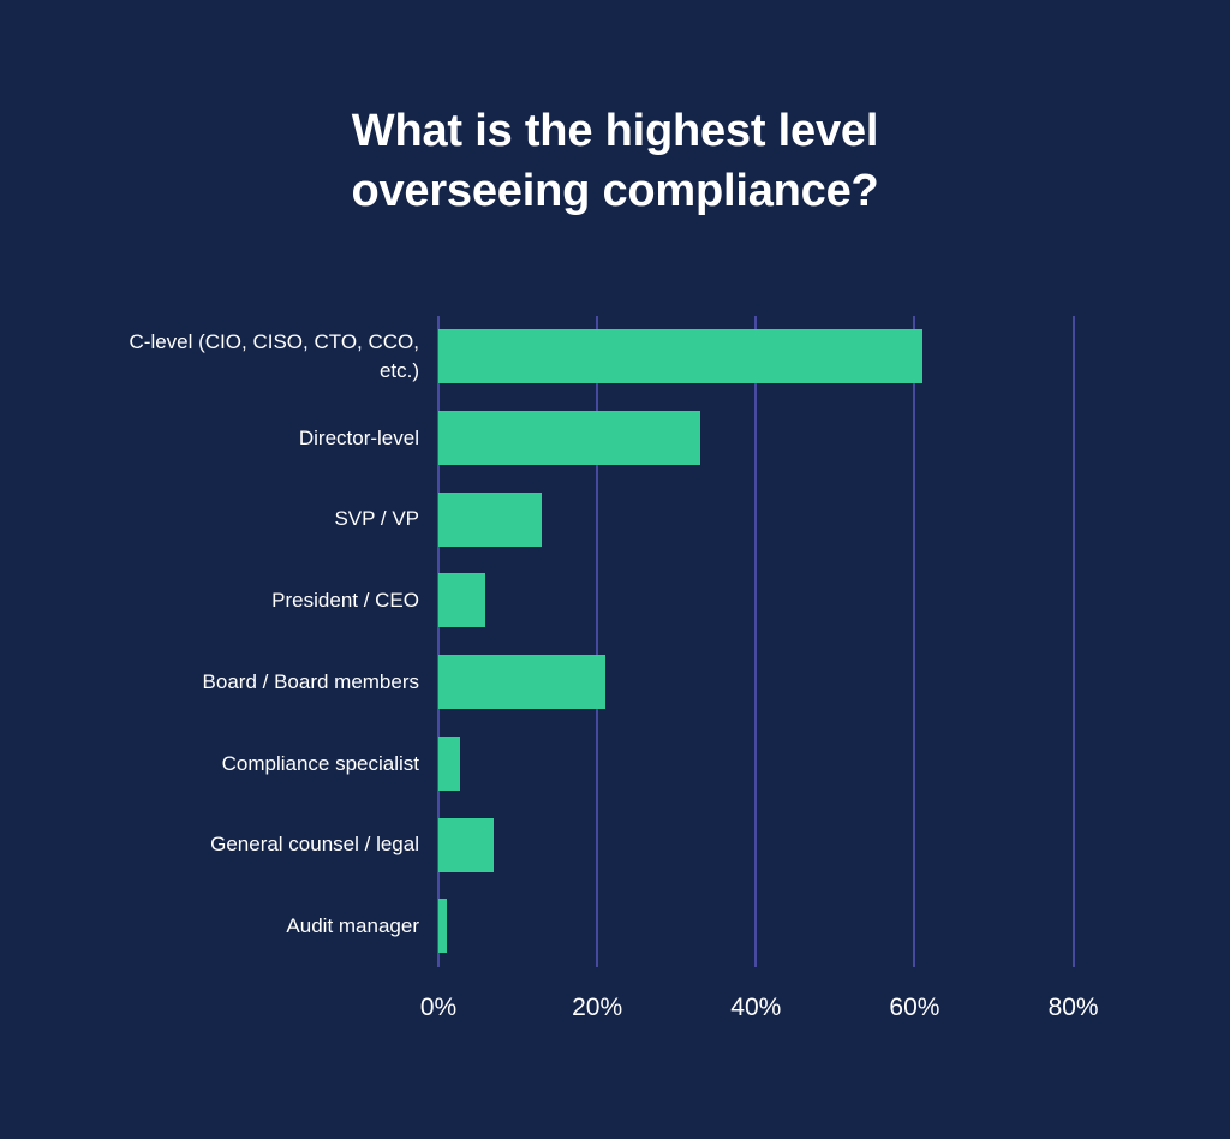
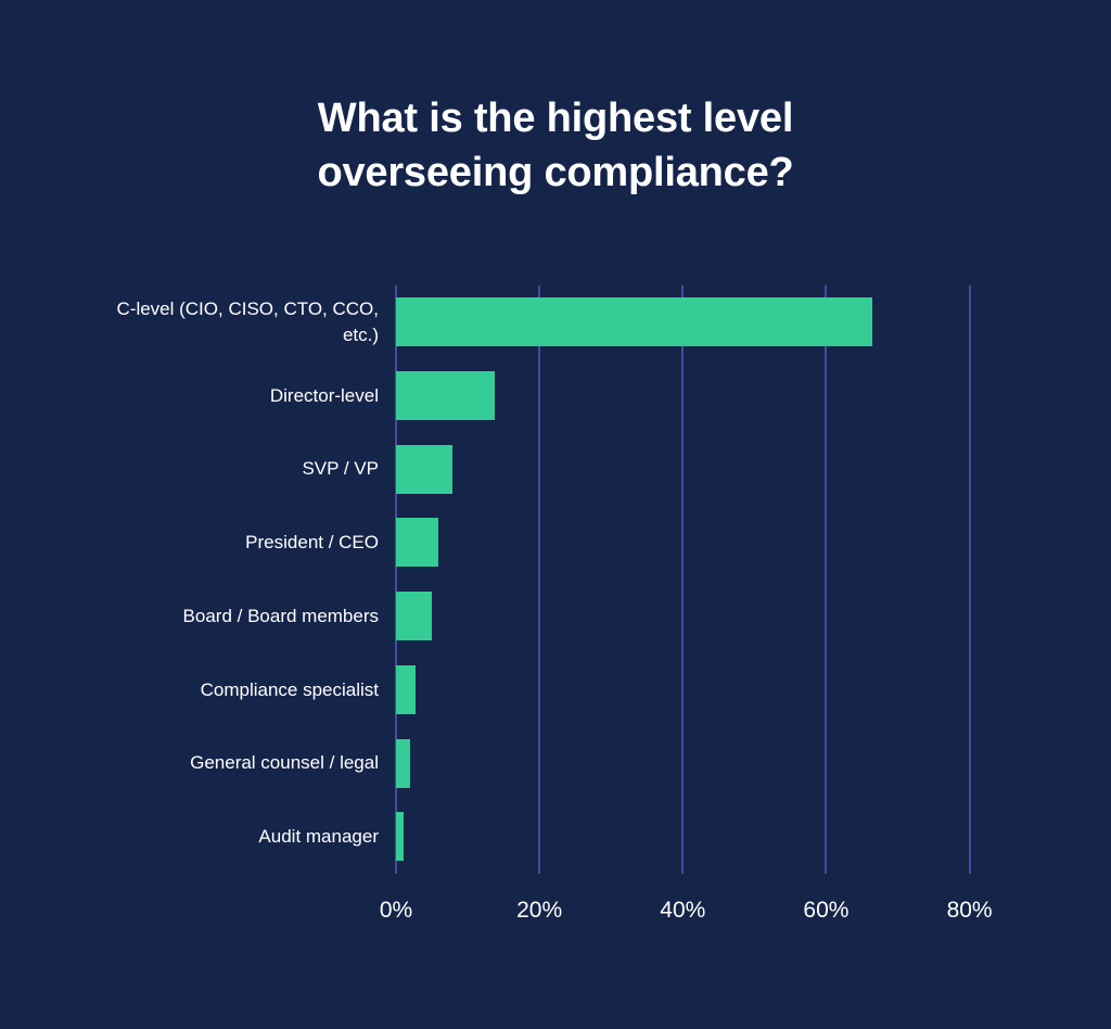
C-level (CIO, CISO, CTO, CCO, etc.): 61% -> 66%
Director-level: 33% -> 14%
SVP / VP: 13% -> 8%
Board / Board members: 21% -> 5%
General counsel / legal: 7% -> 2%
